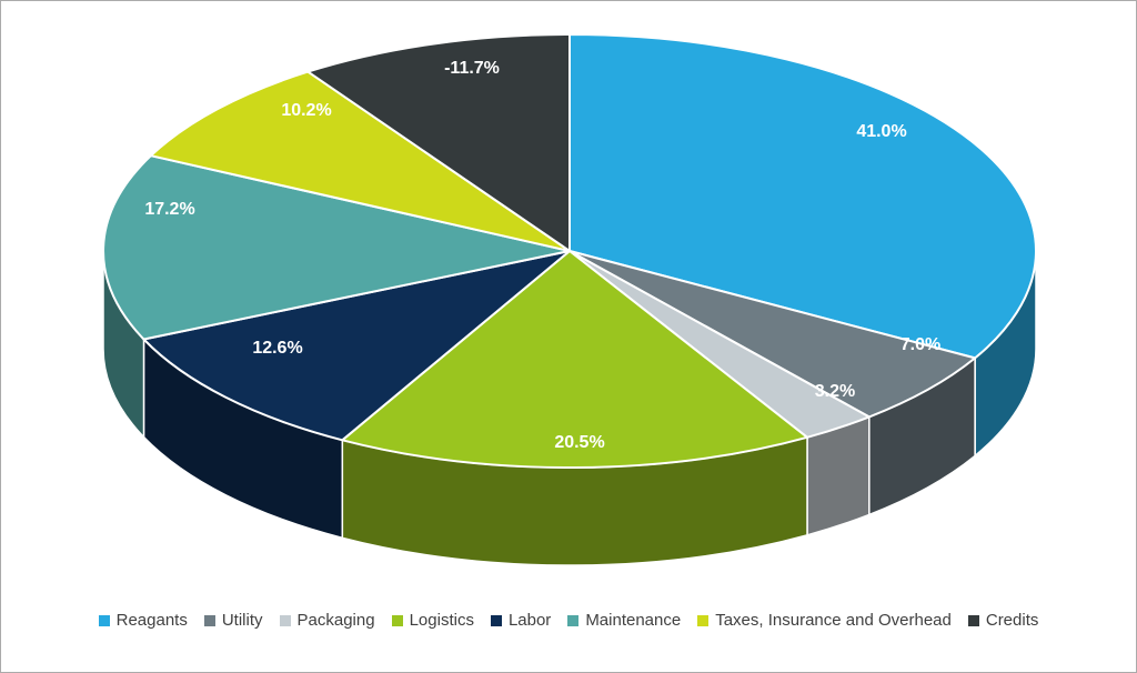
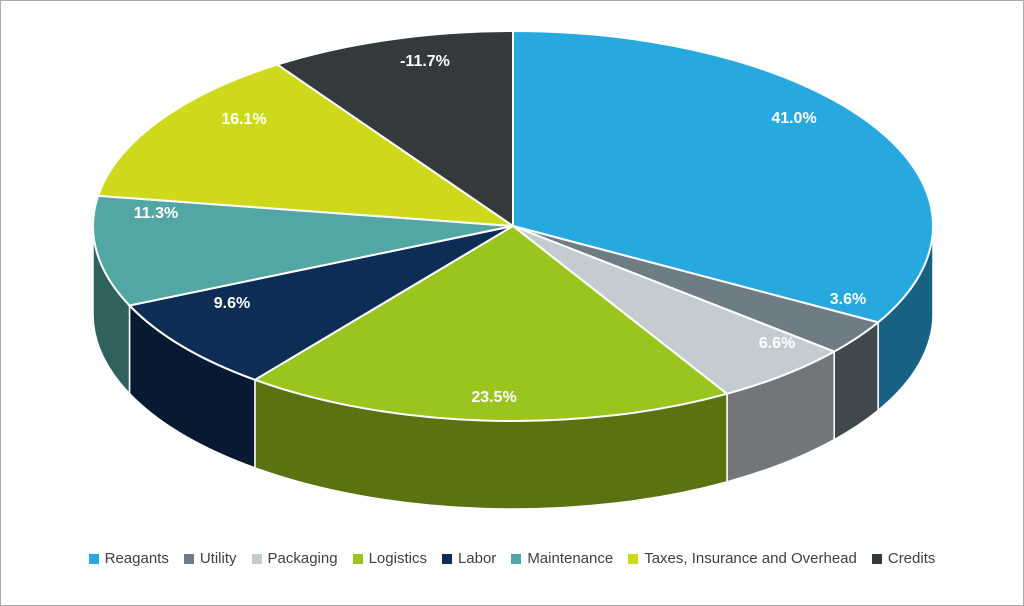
Utility: 7.0% -> 3.6%
Packaging: 3.2% -> 6.6%
Logistics: 20.5% -> 23.5%
Labor: 12.6% -> 9.6%
Maintenance: 17.2% -> 11.3%
Taxes, Insurance and Overhead: 10.2% -> 16.1%
